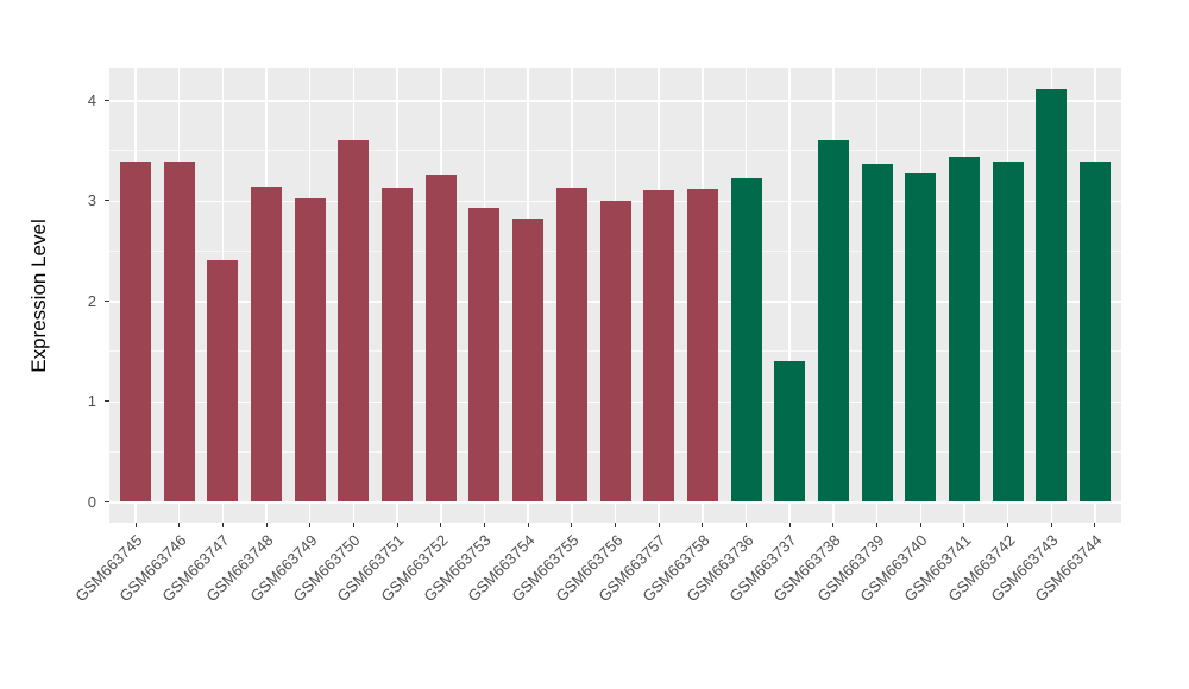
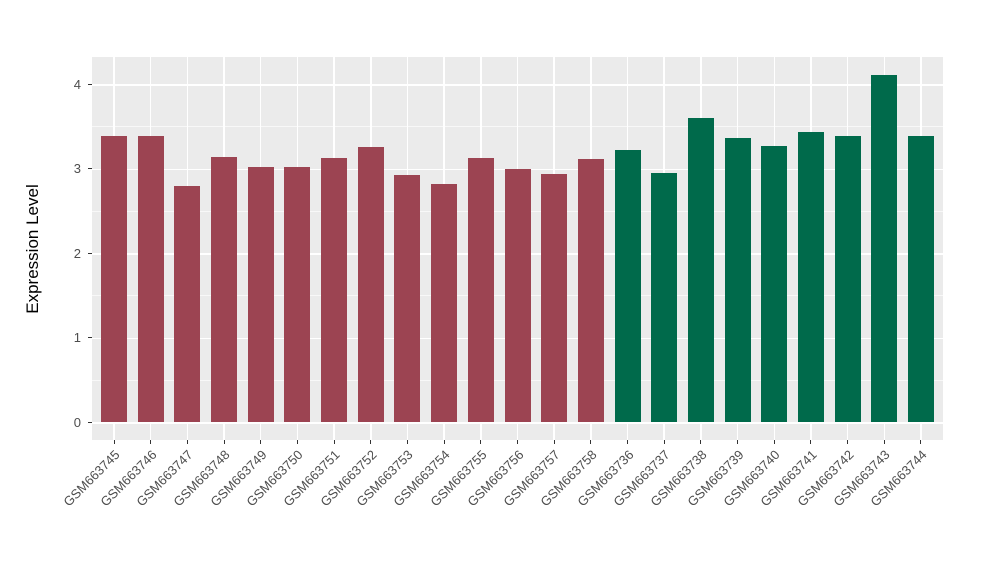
GSM663747: 2.4 -> 2.8
GSM663750: 3.6 -> 3.0
GSM663757: 3.1 -> 2.9
GSM663737: 1.4 -> 3.0
